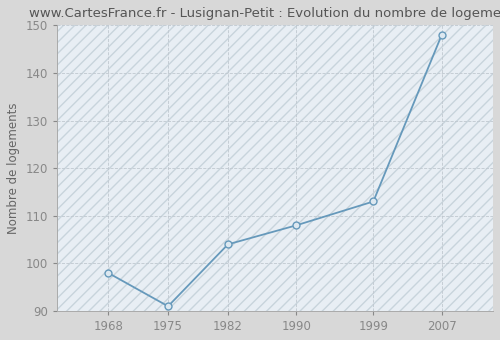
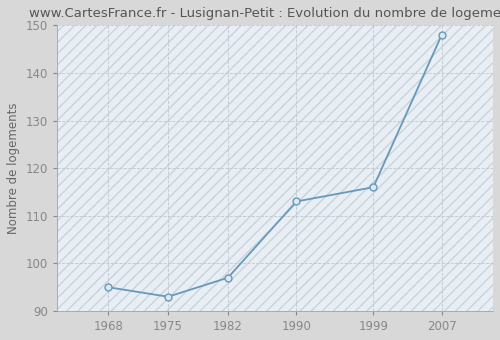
1968: 98 -> 95
1975: 91 -> 93
1982: 104 -> 97
1990: 108 -> 113
1999: 113 -> 116
